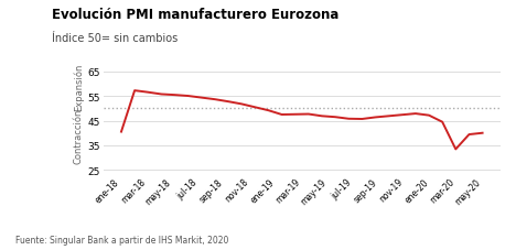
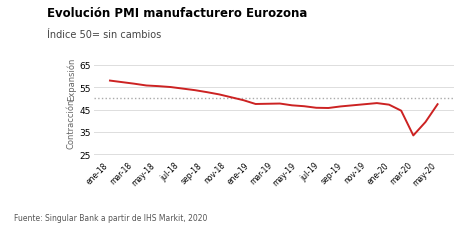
ene-18: 40.5 -> 58.0
may-20: 40.0 -> 47.4
